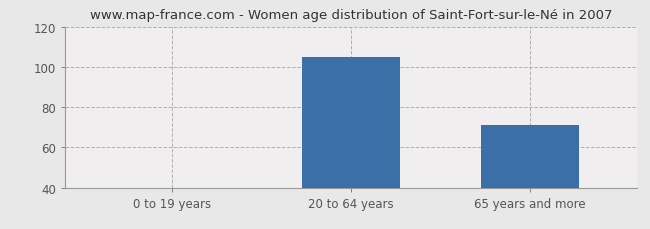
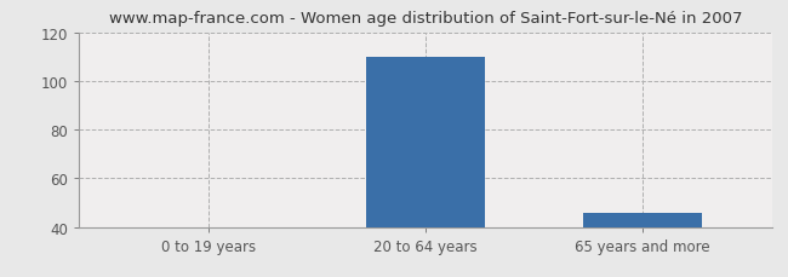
20 to 64 years: 105 -> 110
65 years and more: 71 -> 46
